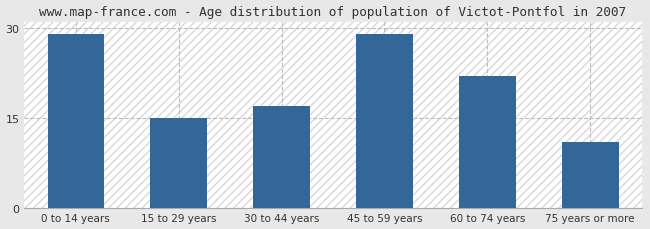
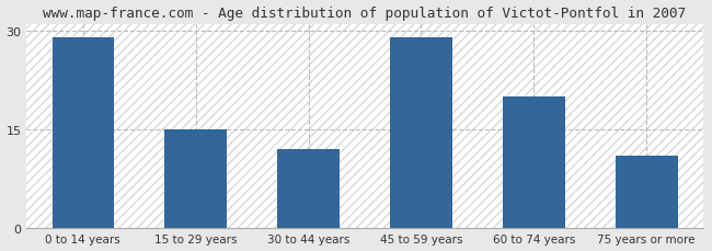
30 to 44 years: 17 -> 12
60 to 74 years: 22 -> 20
